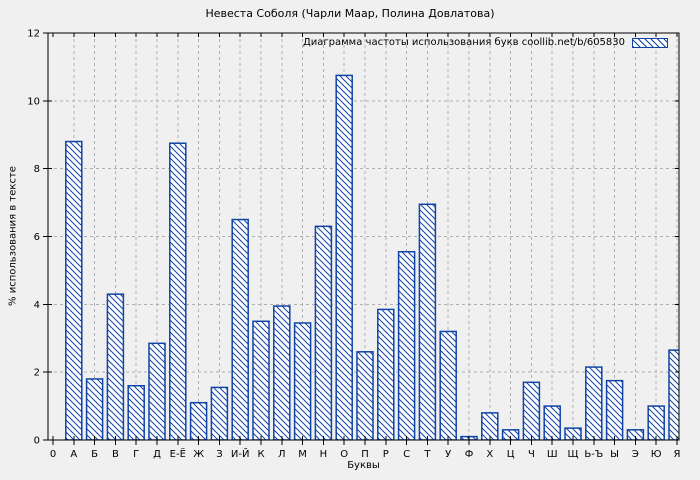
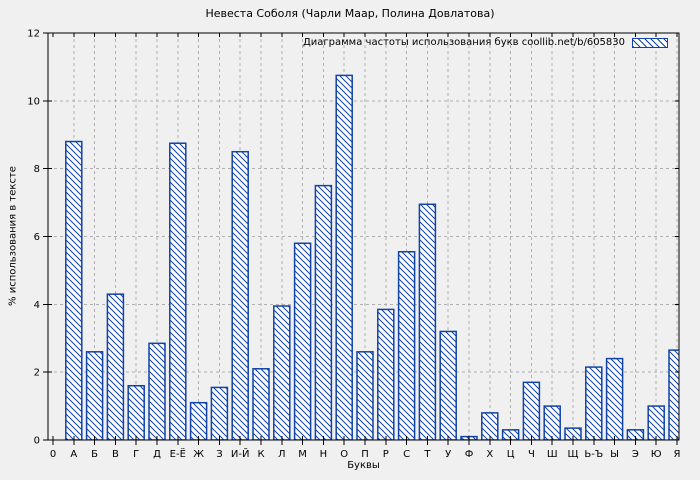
Б: 1.8 -> 2.6
И-Й: 6.5 -> 8.5
К: 3.5 -> 2.1
М: 3.5 -> 5.8
Н: 6.3 -> 7.5
Ы: 1.8 -> 2.4
